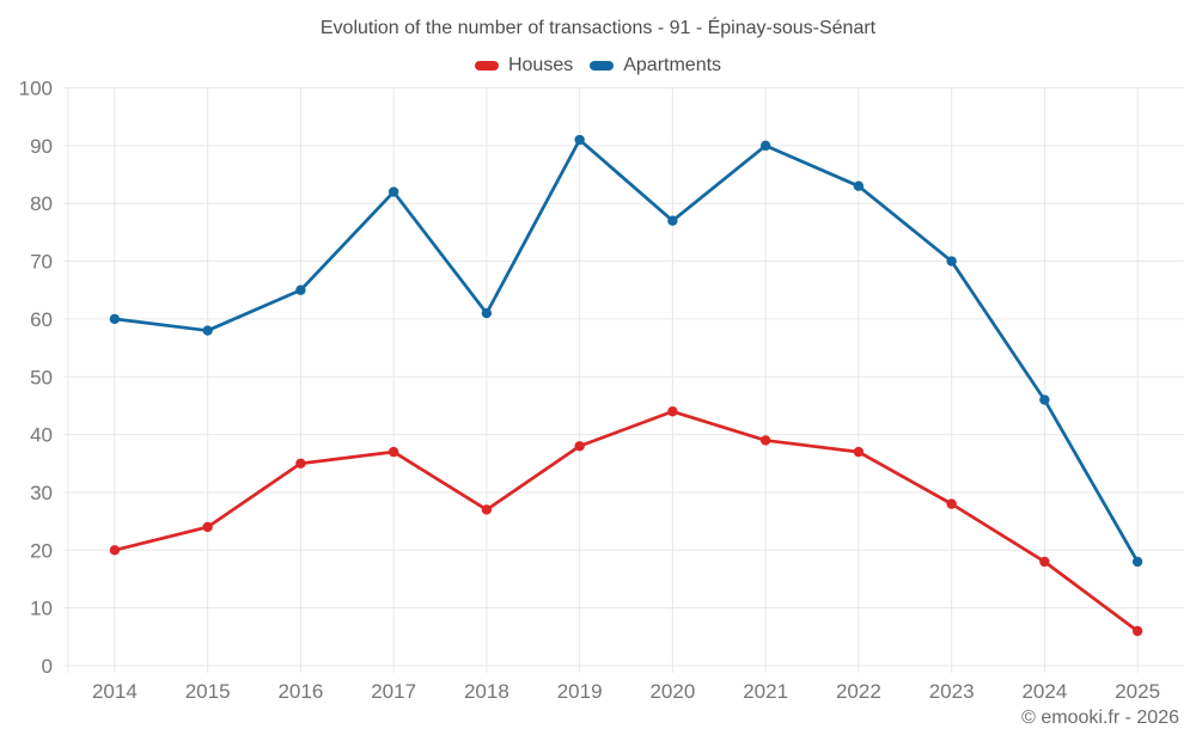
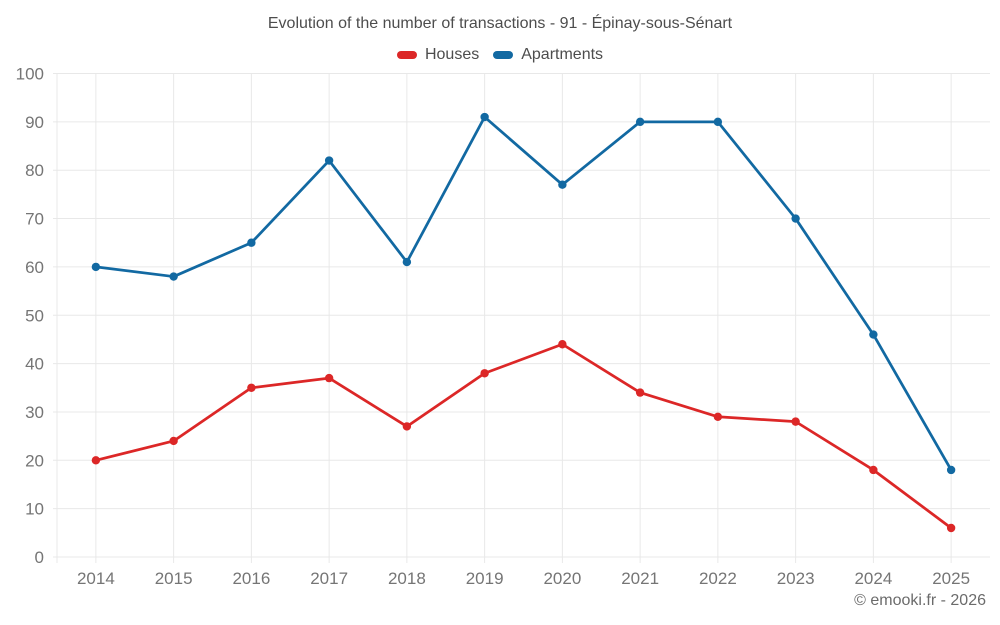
Houses/2021: 39 -> 34
Houses/2022: 37 -> 29
Apartments/2022: 83 -> 90
